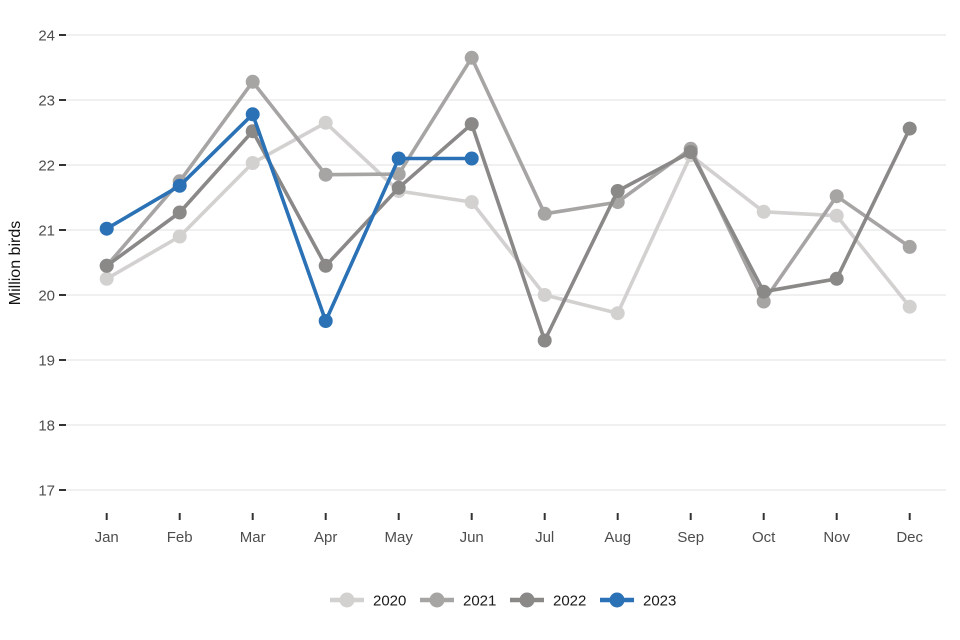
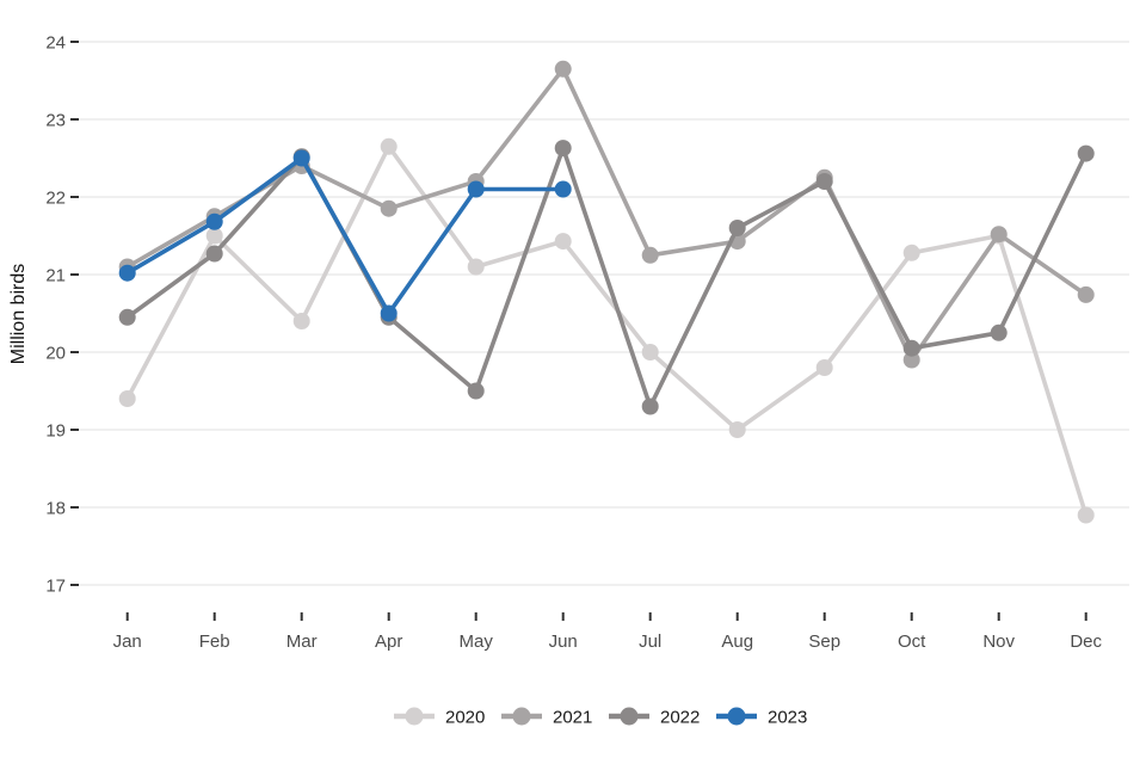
2020/Jan: 20.2 -> 19.4
2021/Jan: 20.4 -> 21.1
2020/Feb: 20.9 -> 21.5
2020/Mar: 22.0 -> 20.4
2021/Mar: 23.3 -> 22.4
2023/Mar: 22.8 -> 22.5
2023/Apr: 19.6 -> 20.5
2020/May: 21.6 -> 21.1
2021/May: 21.9 -> 22.2
2022/May: 21.6 -> 19.5
2020/Aug: 19.7 -> 19.0
2020/Sep: 22.1 -> 19.8
2020/Nov: 21.2 -> 21.5
2020/Dec: 19.8 -> 17.9
